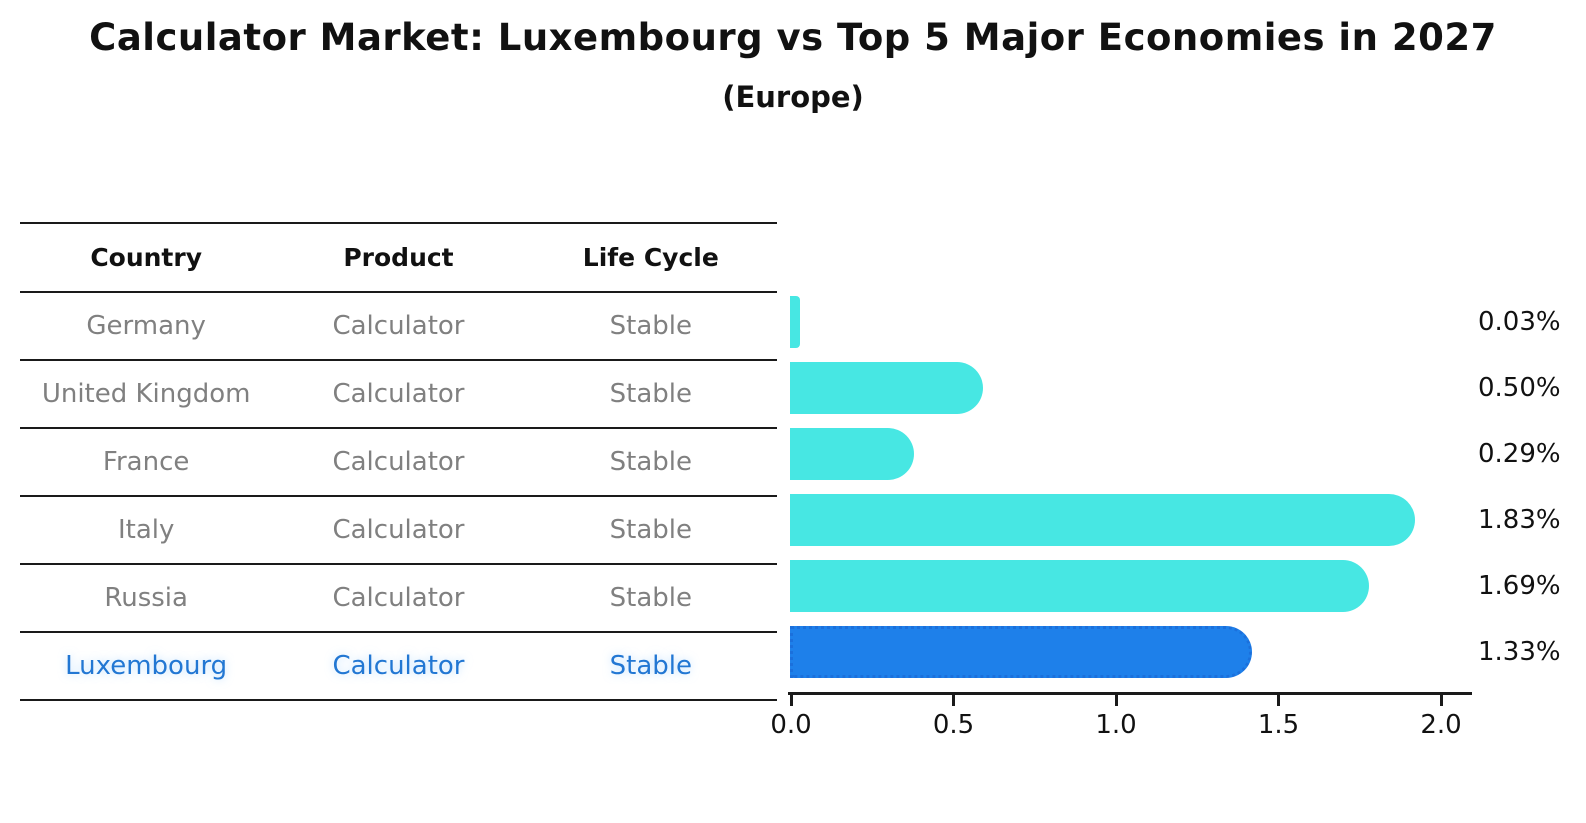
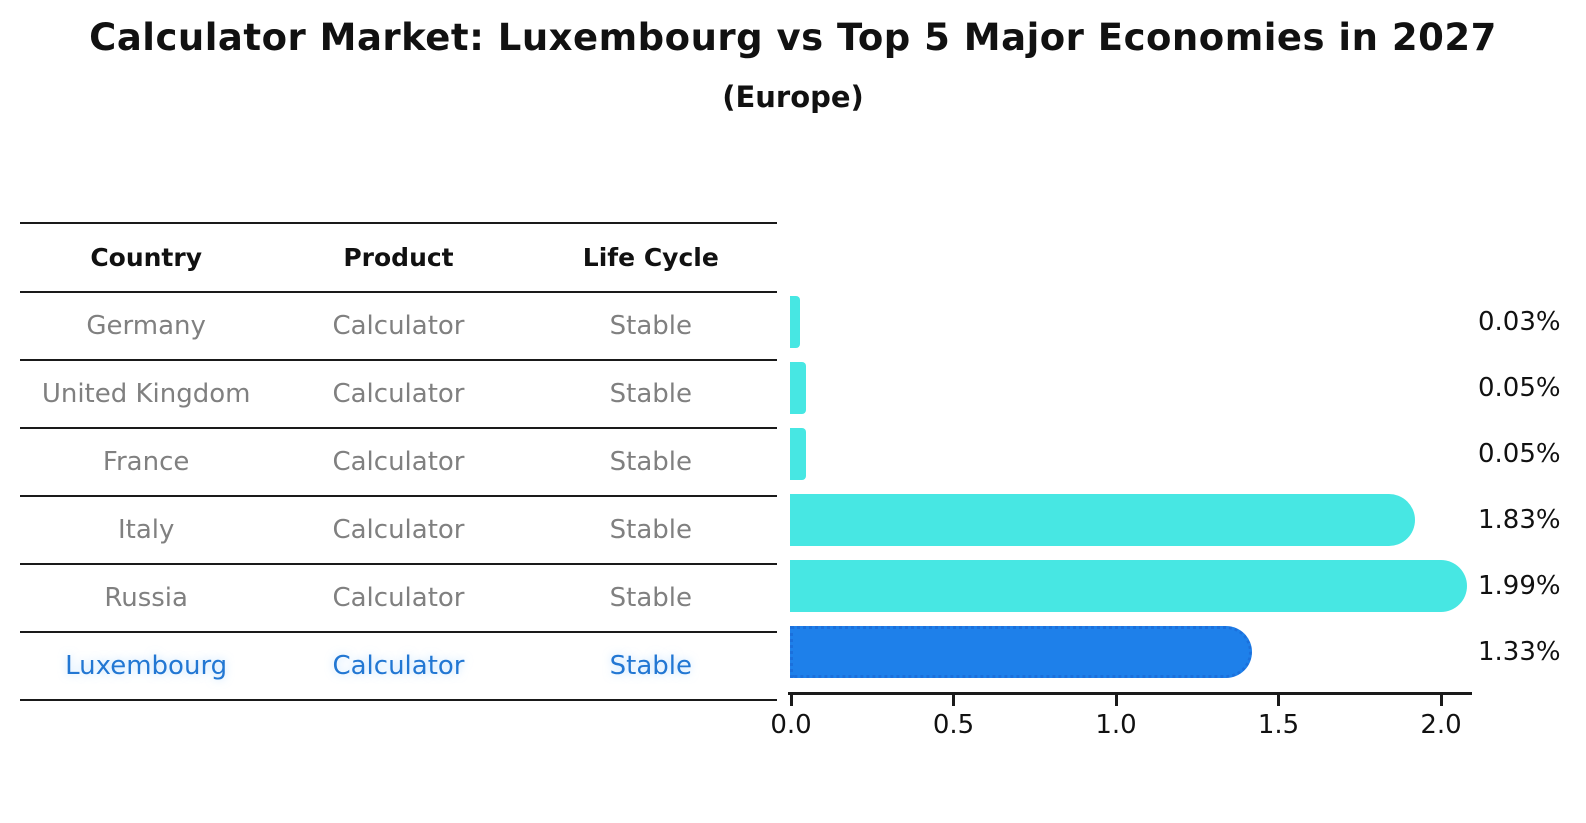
United Kingdom: 0.50% -> 0.05%
France: 0.29% -> 0.05%
Russia: 1.69% -> 1.99%
